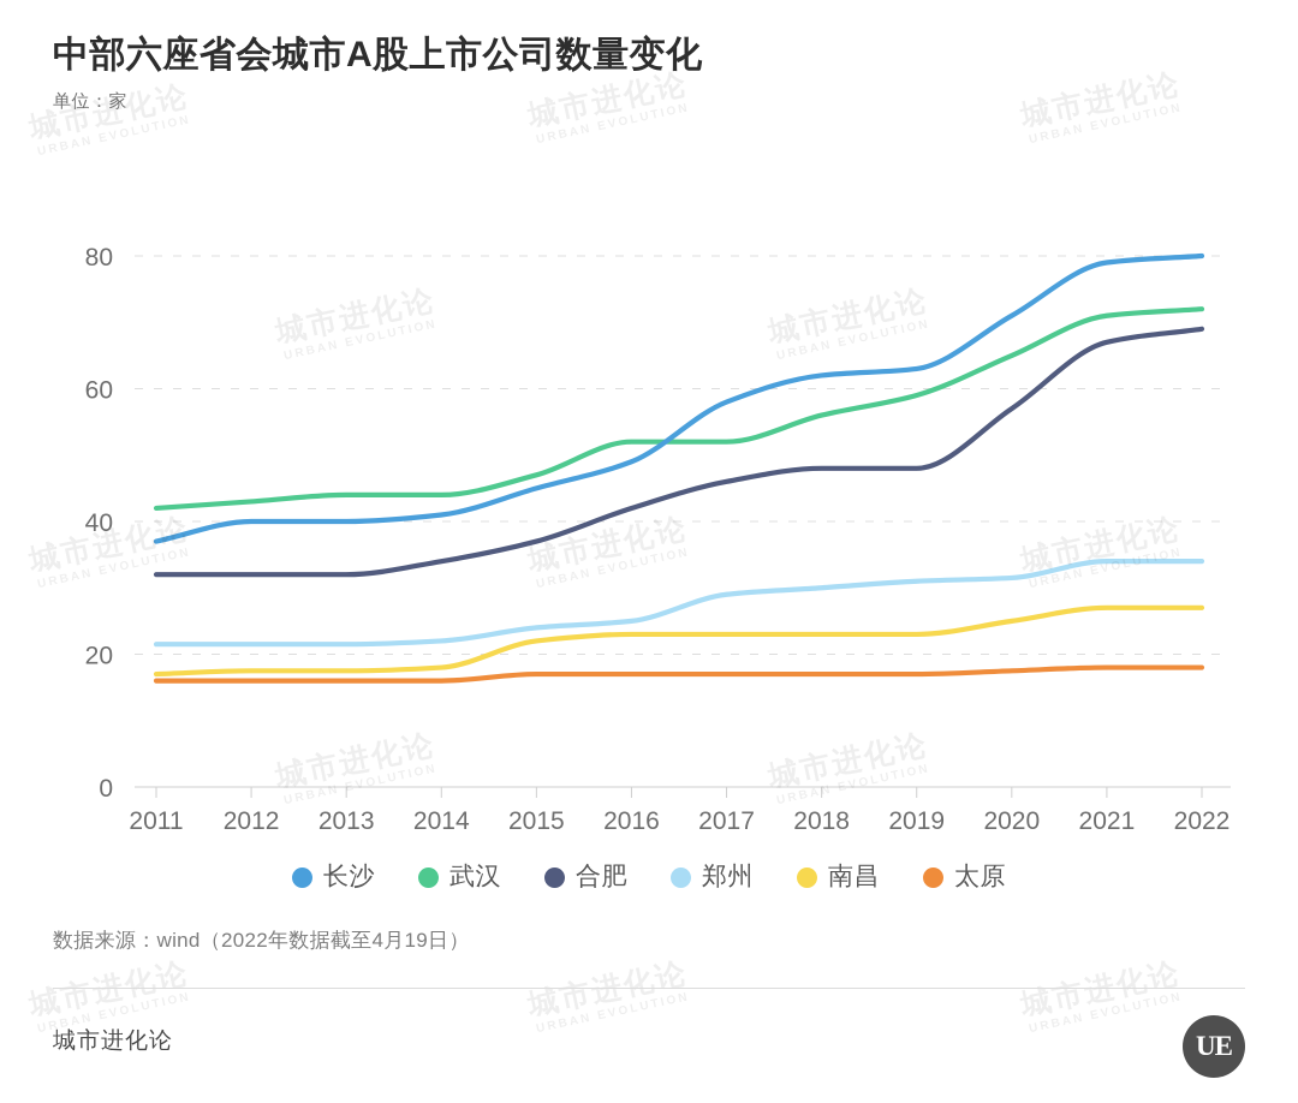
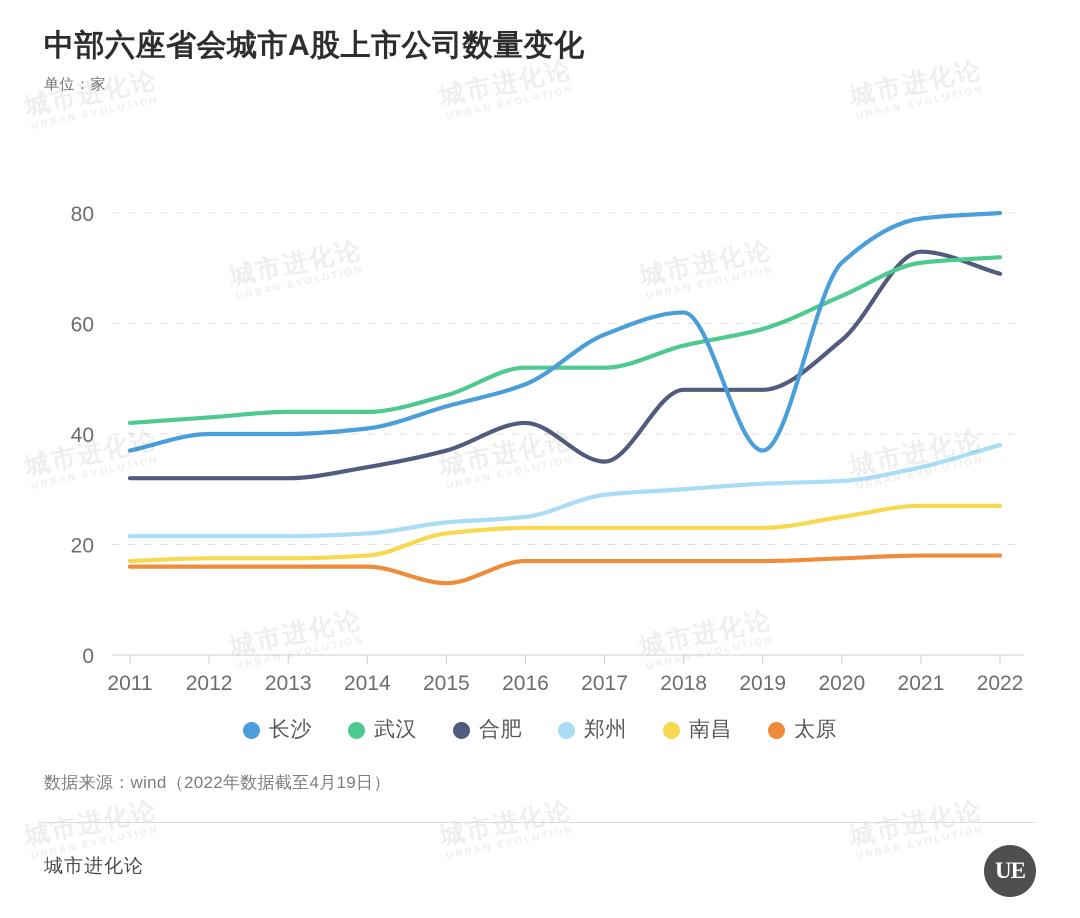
太原/2015: 17 -> 13
合肥/2017: 46 -> 35
长沙/2019: 63 -> 37
合肥/2021: 67 -> 73
郑州/2022: 34 -> 38
